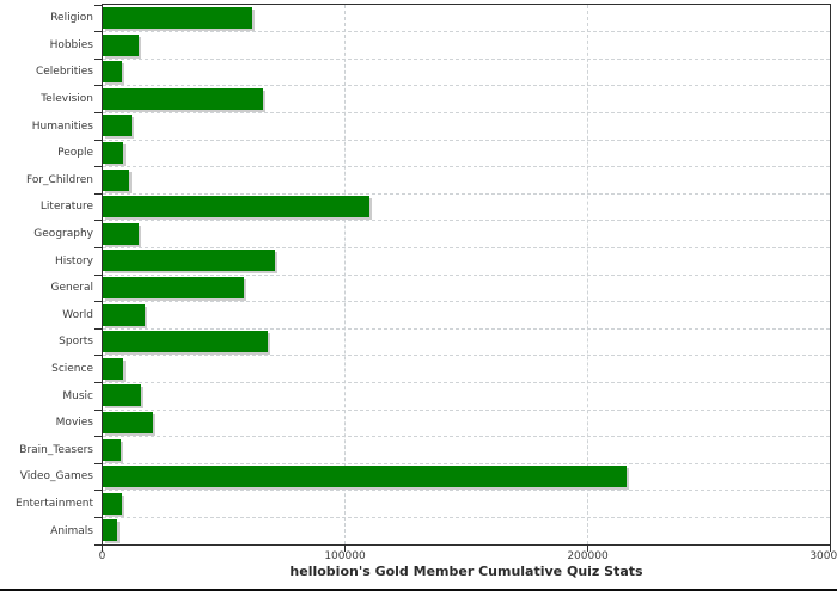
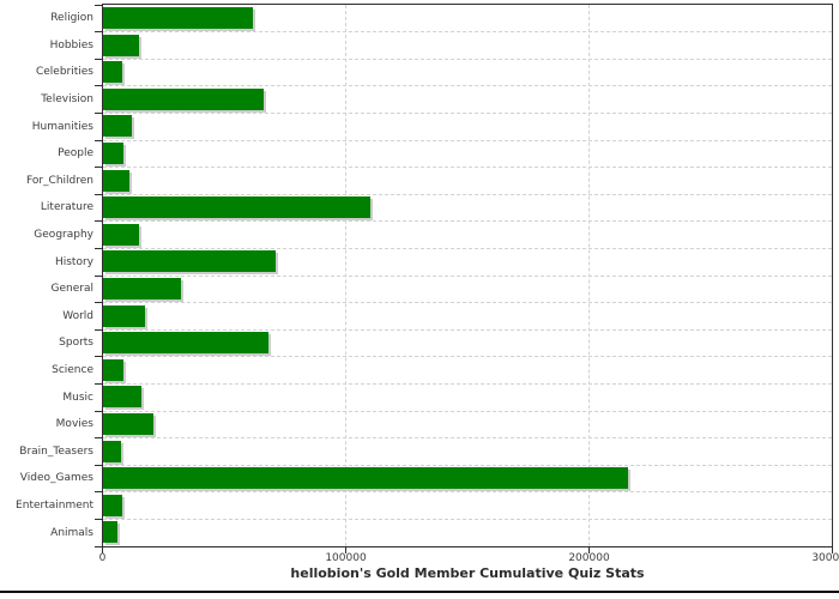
General: 58000 -> 32000
